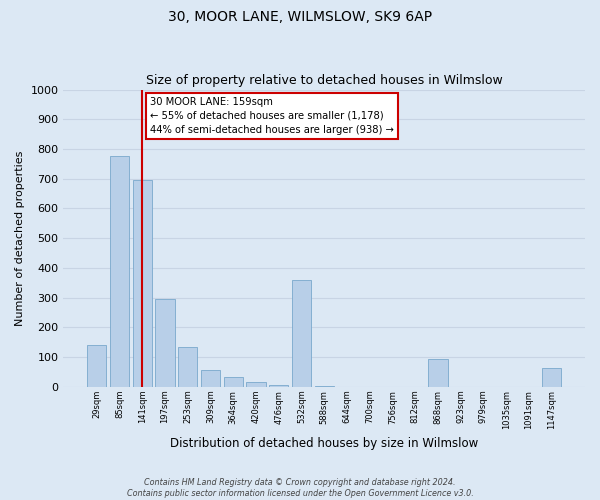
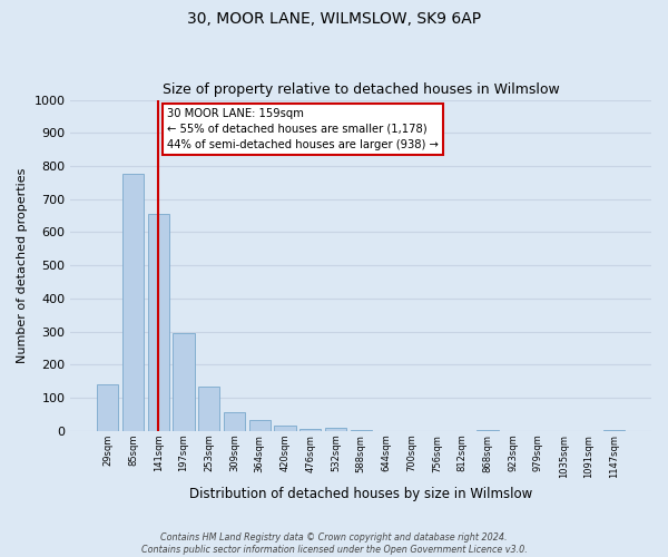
141sqm: 695 -> 655
532sqm: 360 -> 10
868sqm: 95 -> 3
1147sqm: 65 -> 3
